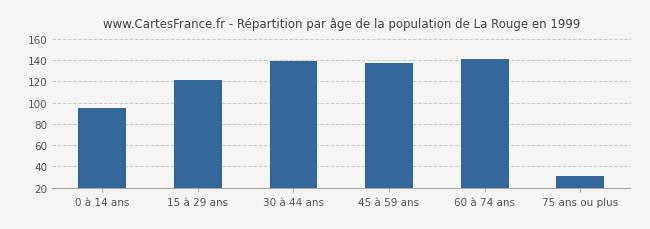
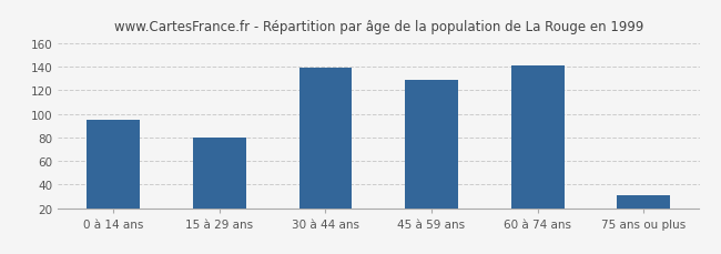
15 à 29 ans: 121 -> 80
45 à 59 ans: 137 -> 129
